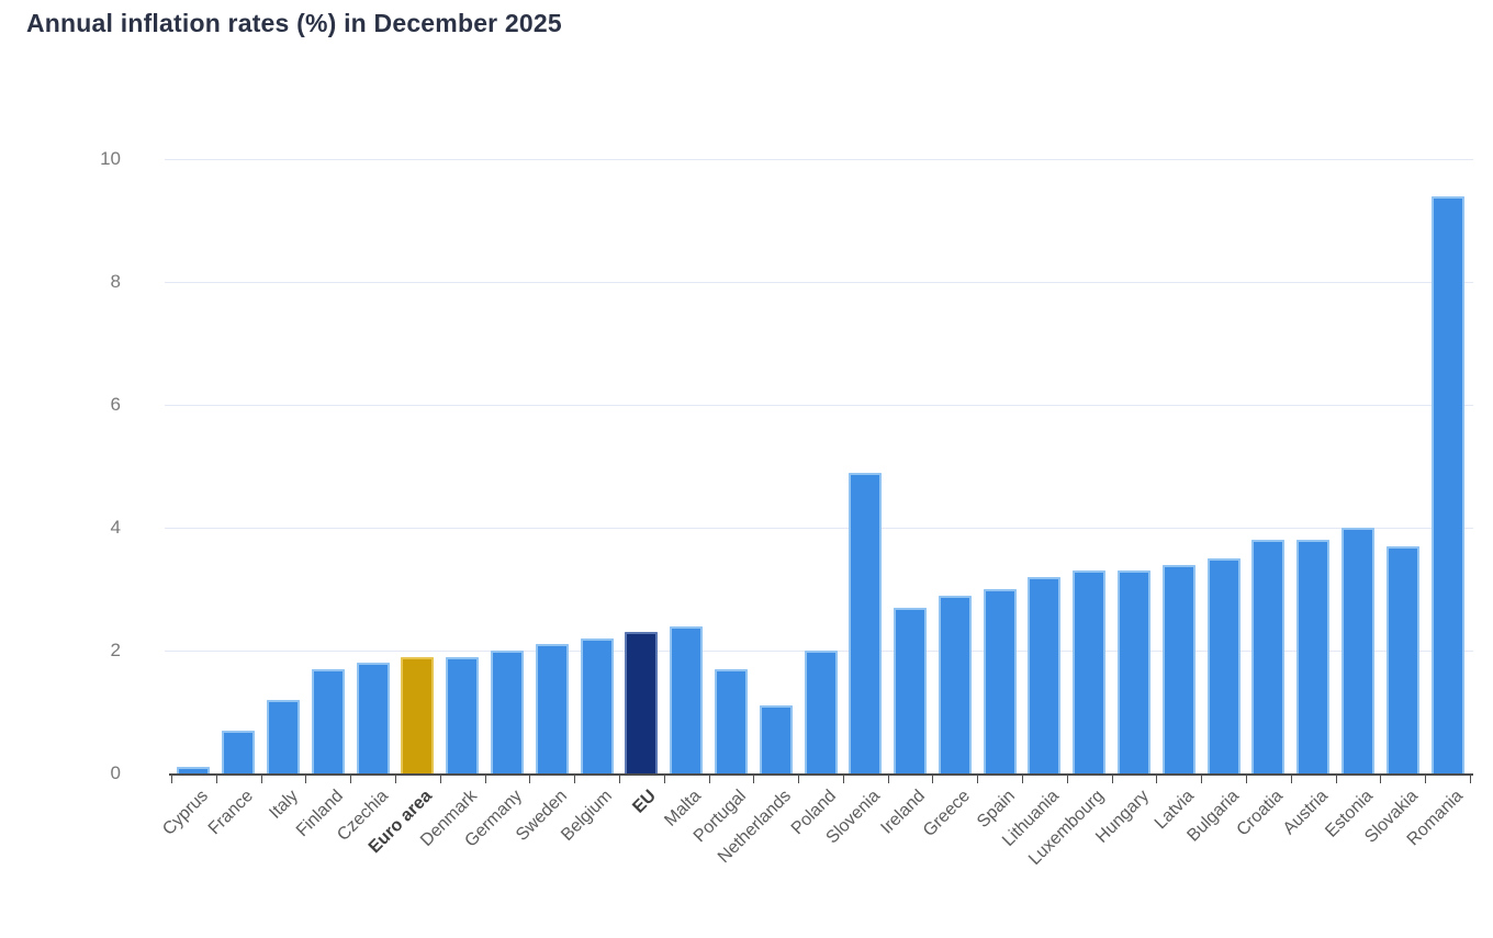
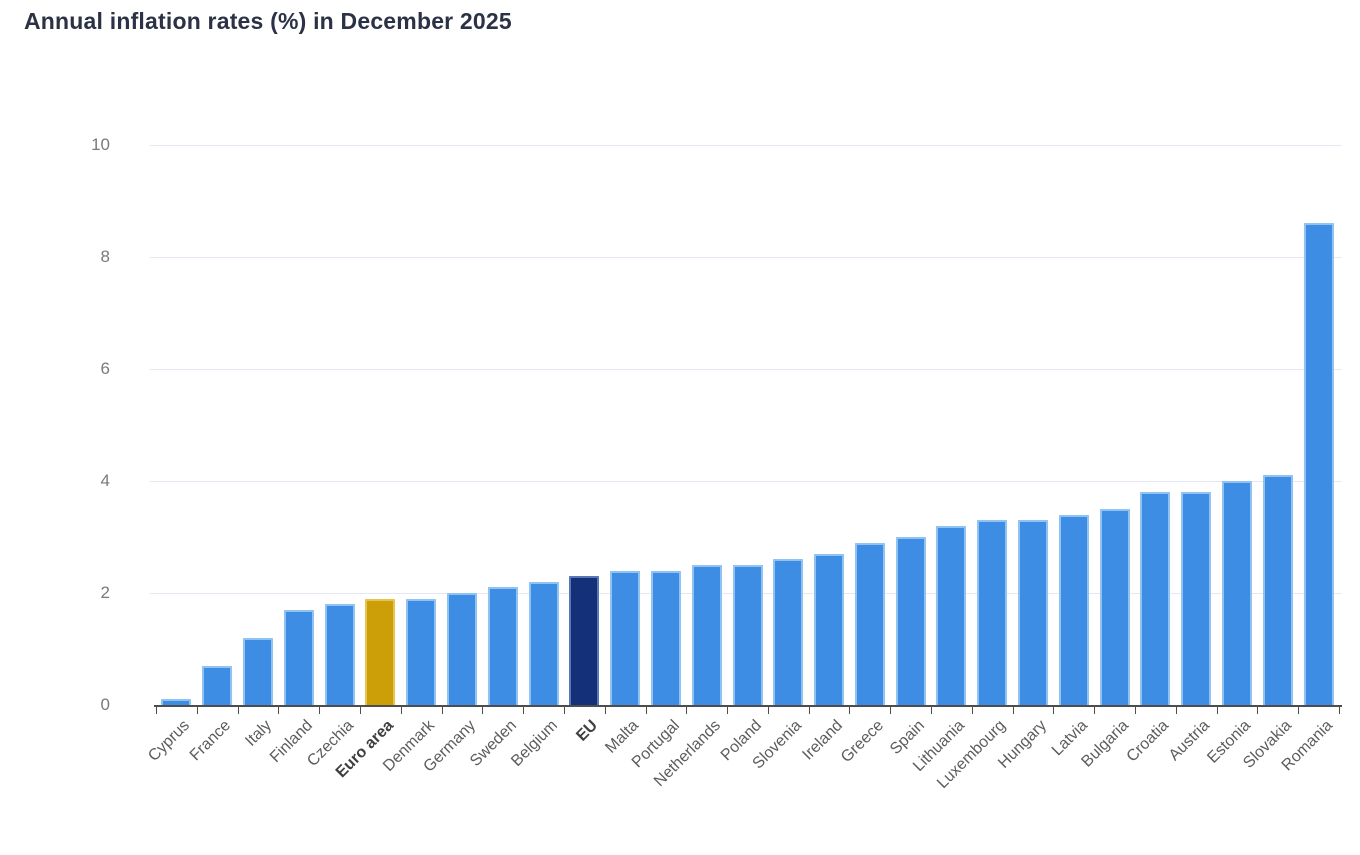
Portugal: 1.7 -> 2.4
Netherlands: 1.1 -> 2.5
Poland: 2.0 -> 2.5
Slovenia: 4.9 -> 2.6
Slovakia: 3.7 -> 4.1
Romania: 9.4 -> 8.6
